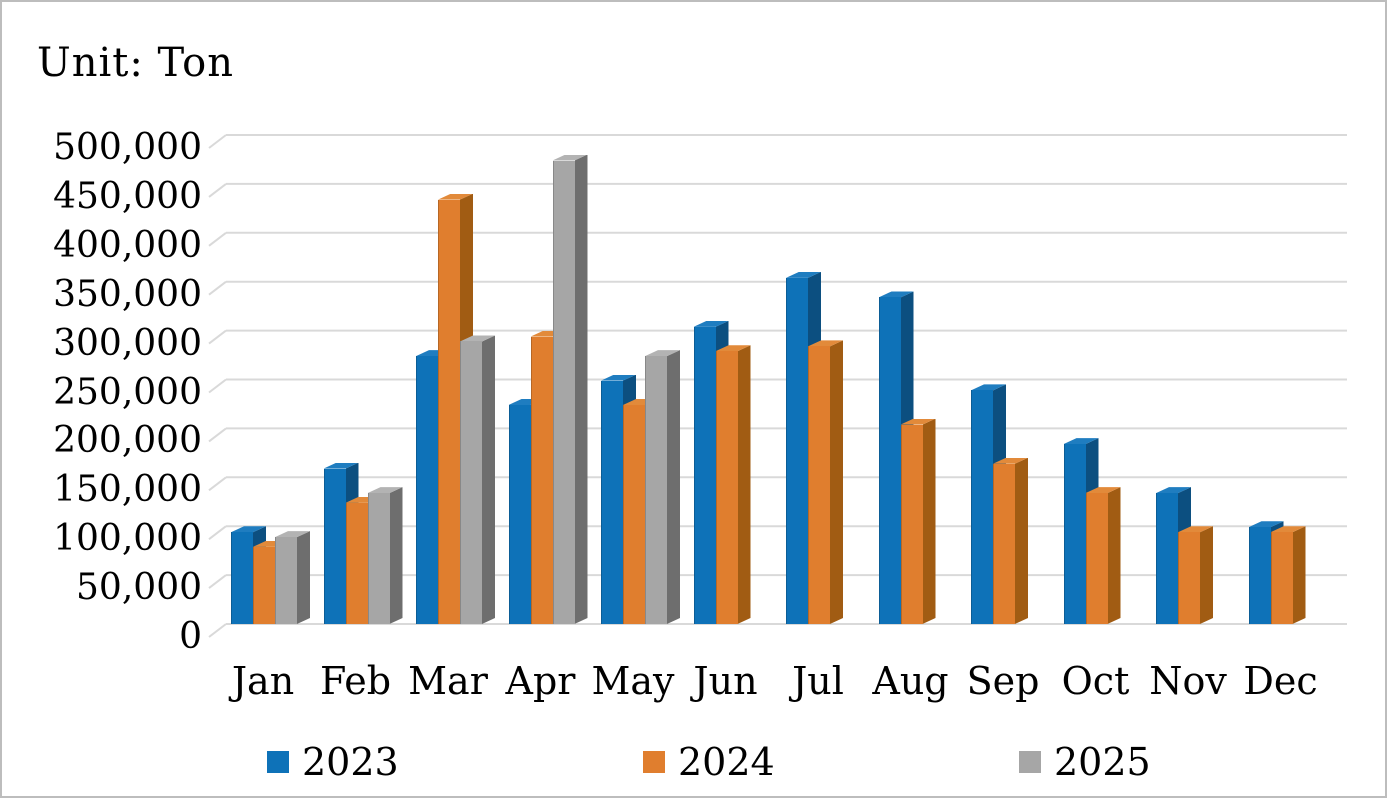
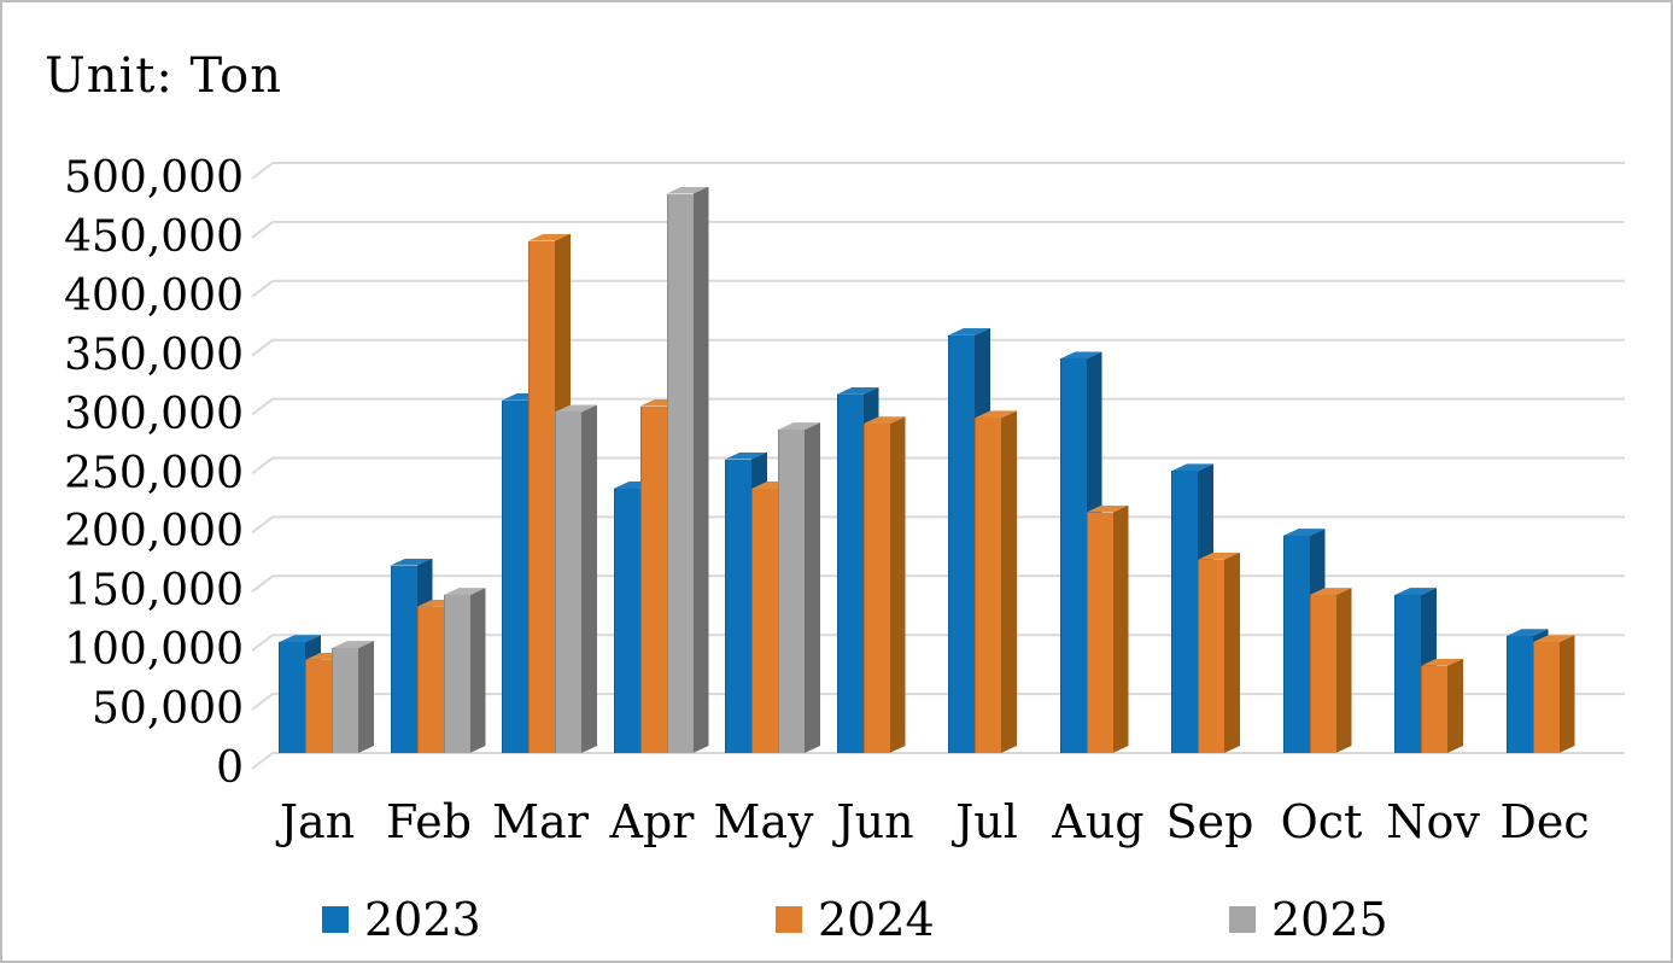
2023/Mar: 280000 -> 300000
2024/Nov: 100000 -> 80000
